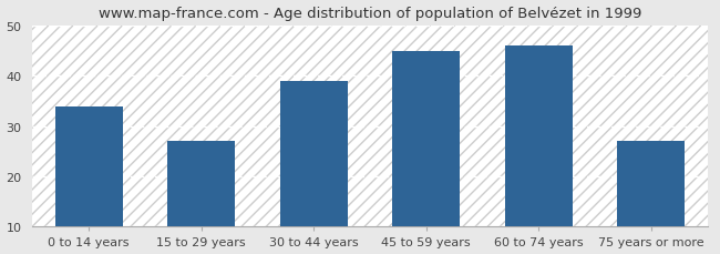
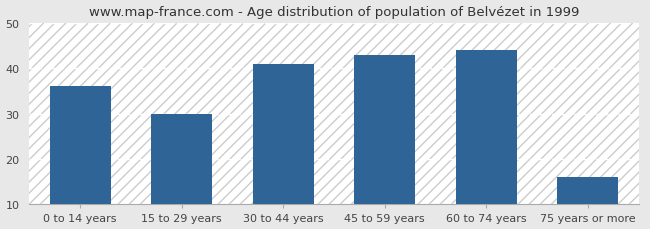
0 to 14 years: 34 -> 36
15 to 29 years: 27 -> 30
30 to 44 years: 39 -> 41
45 to 59 years: 45 -> 43
60 to 74 years: 46 -> 44
75 years or more: 27 -> 16
